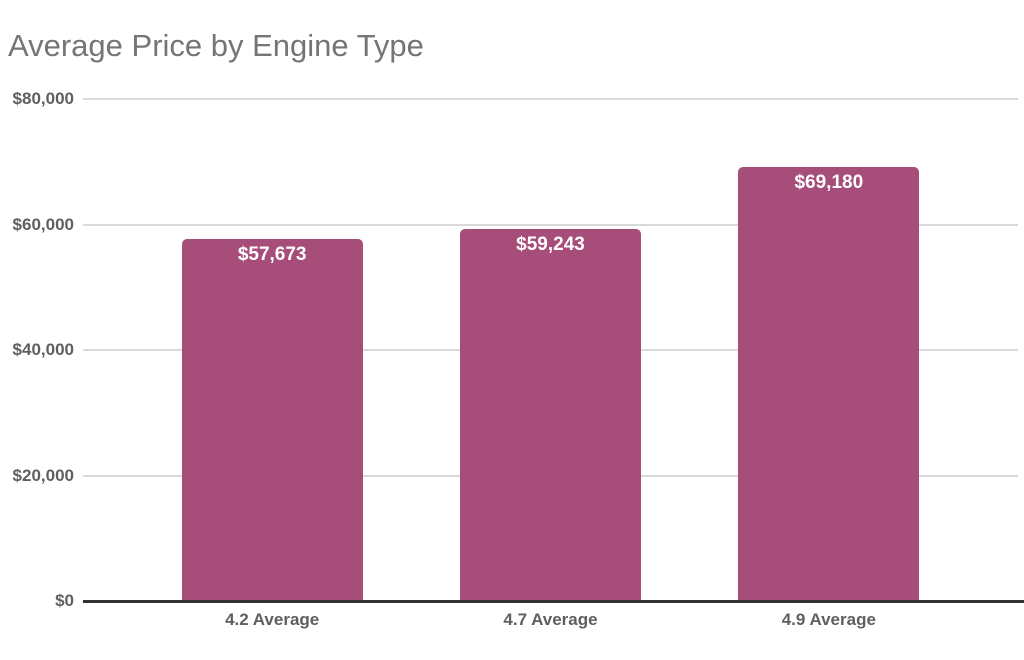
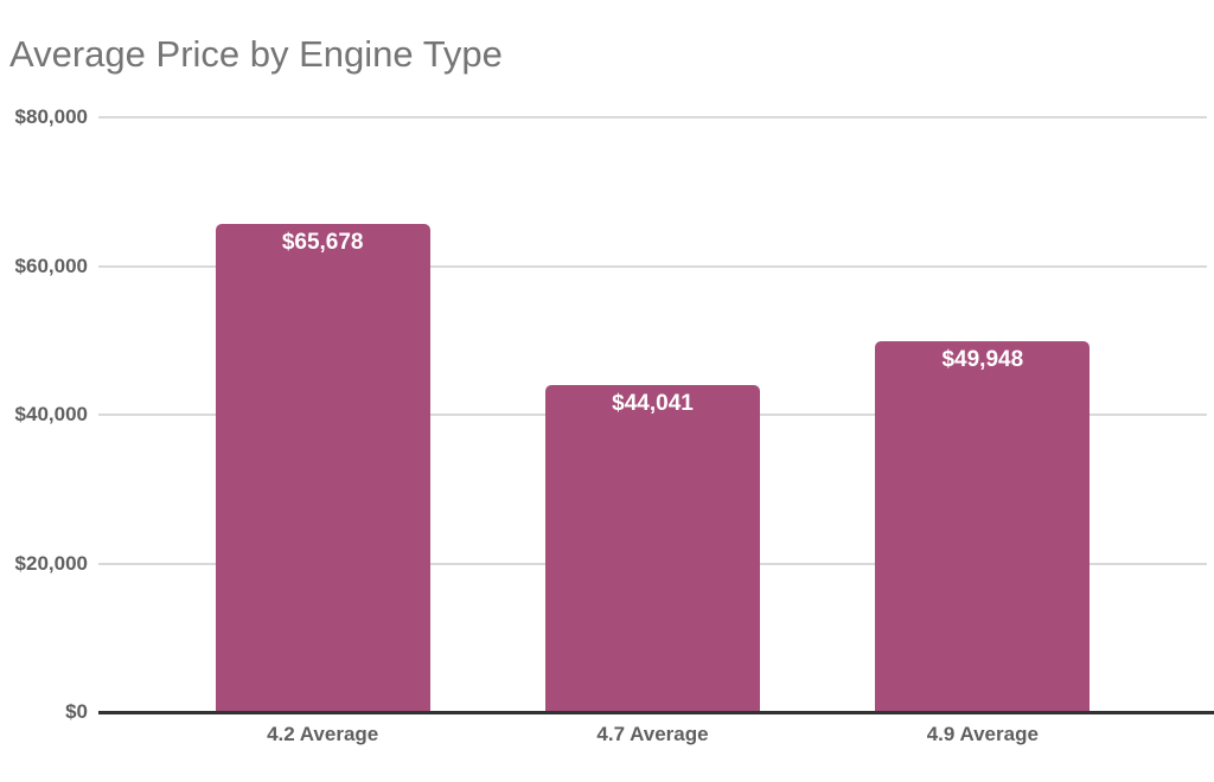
4.2 Average: $57,673 -> $65,678
4.7 Average: $59,243 -> $44,041
4.9 Average: $69,180 -> $49,948
